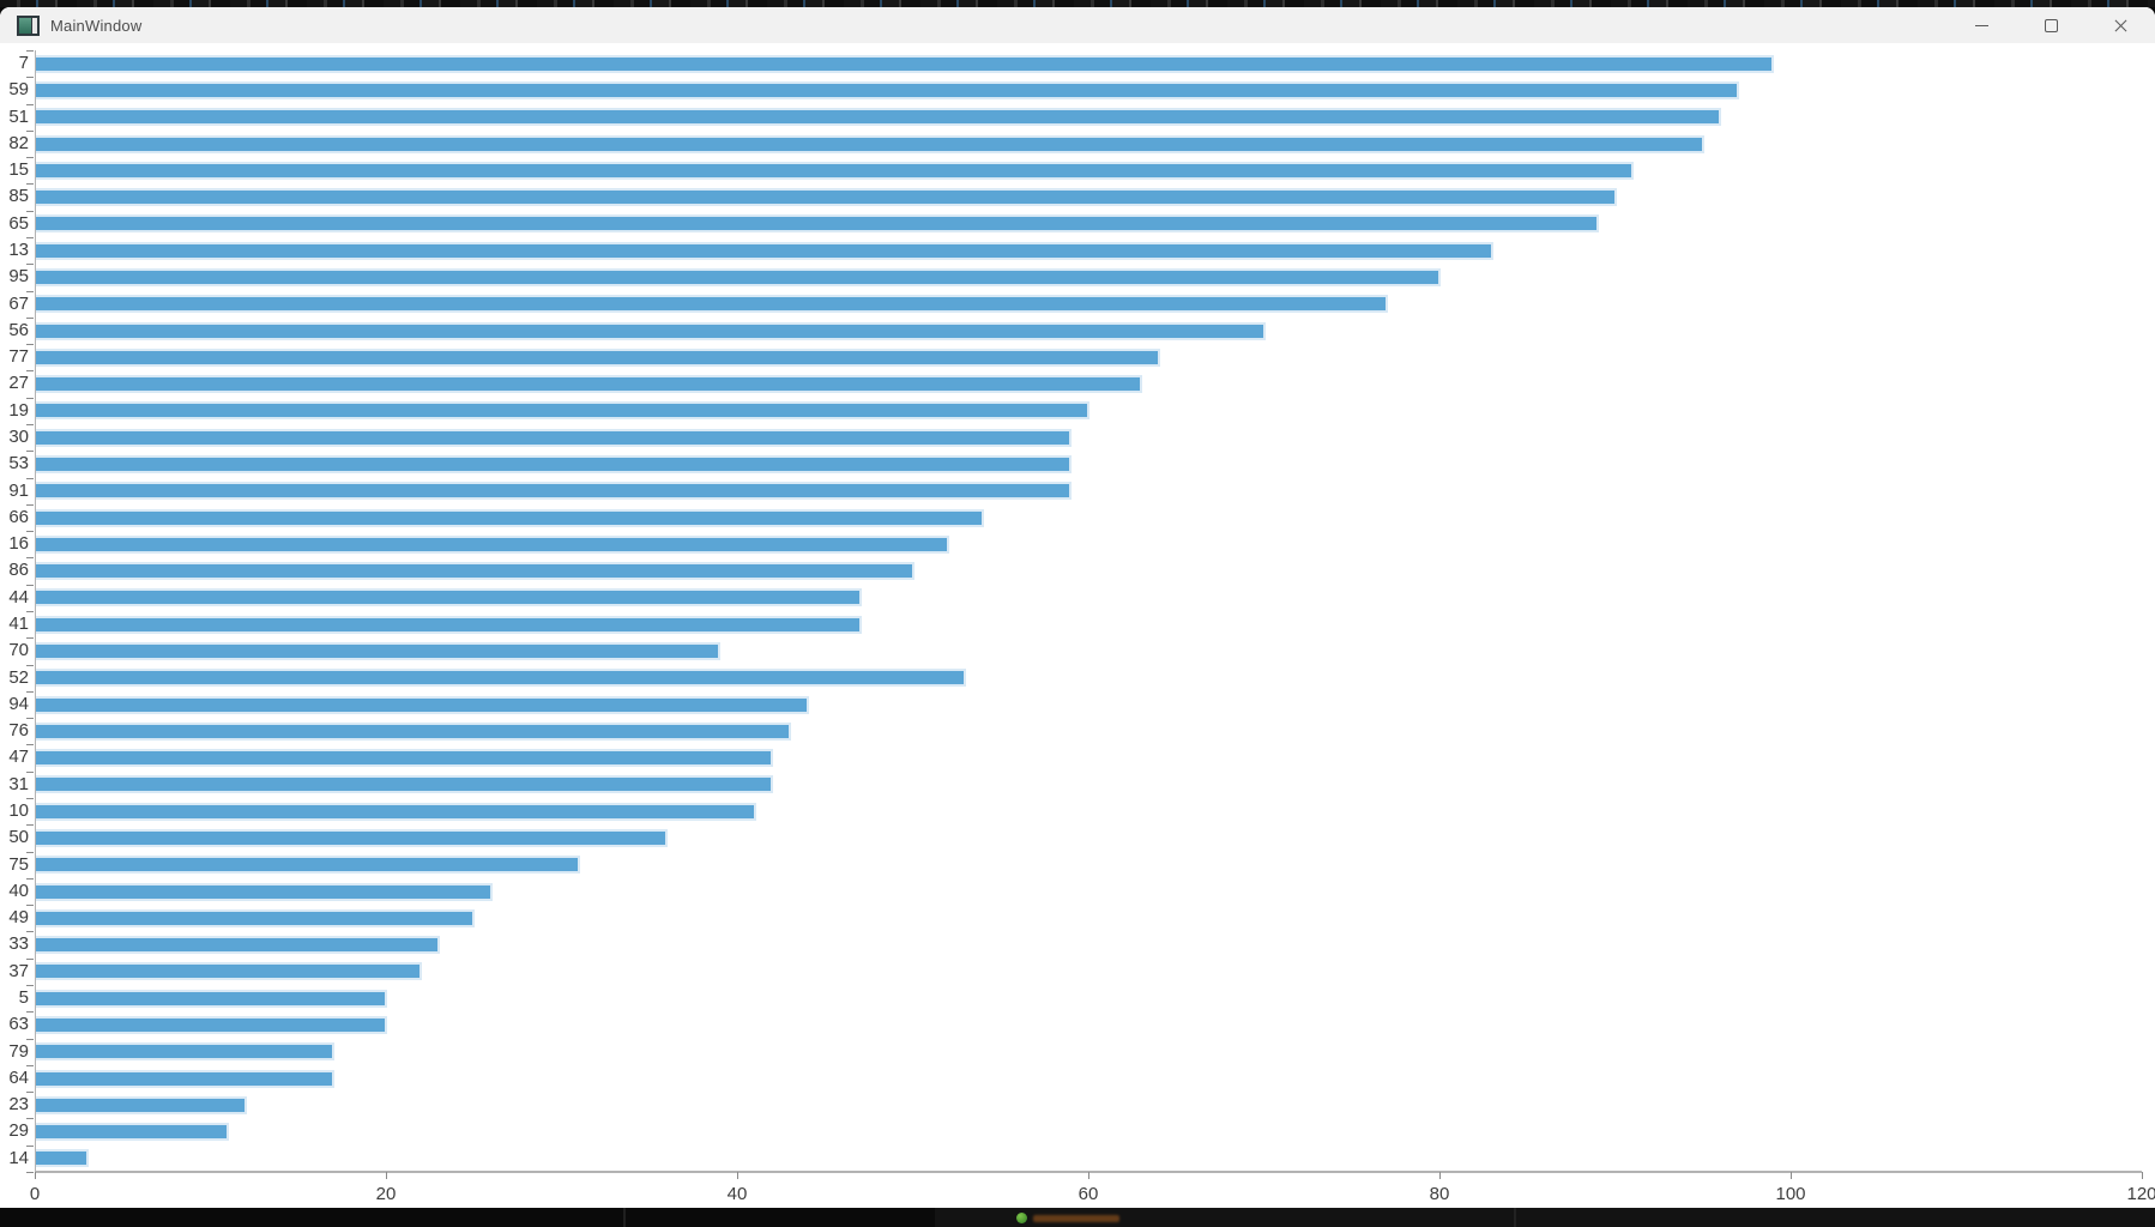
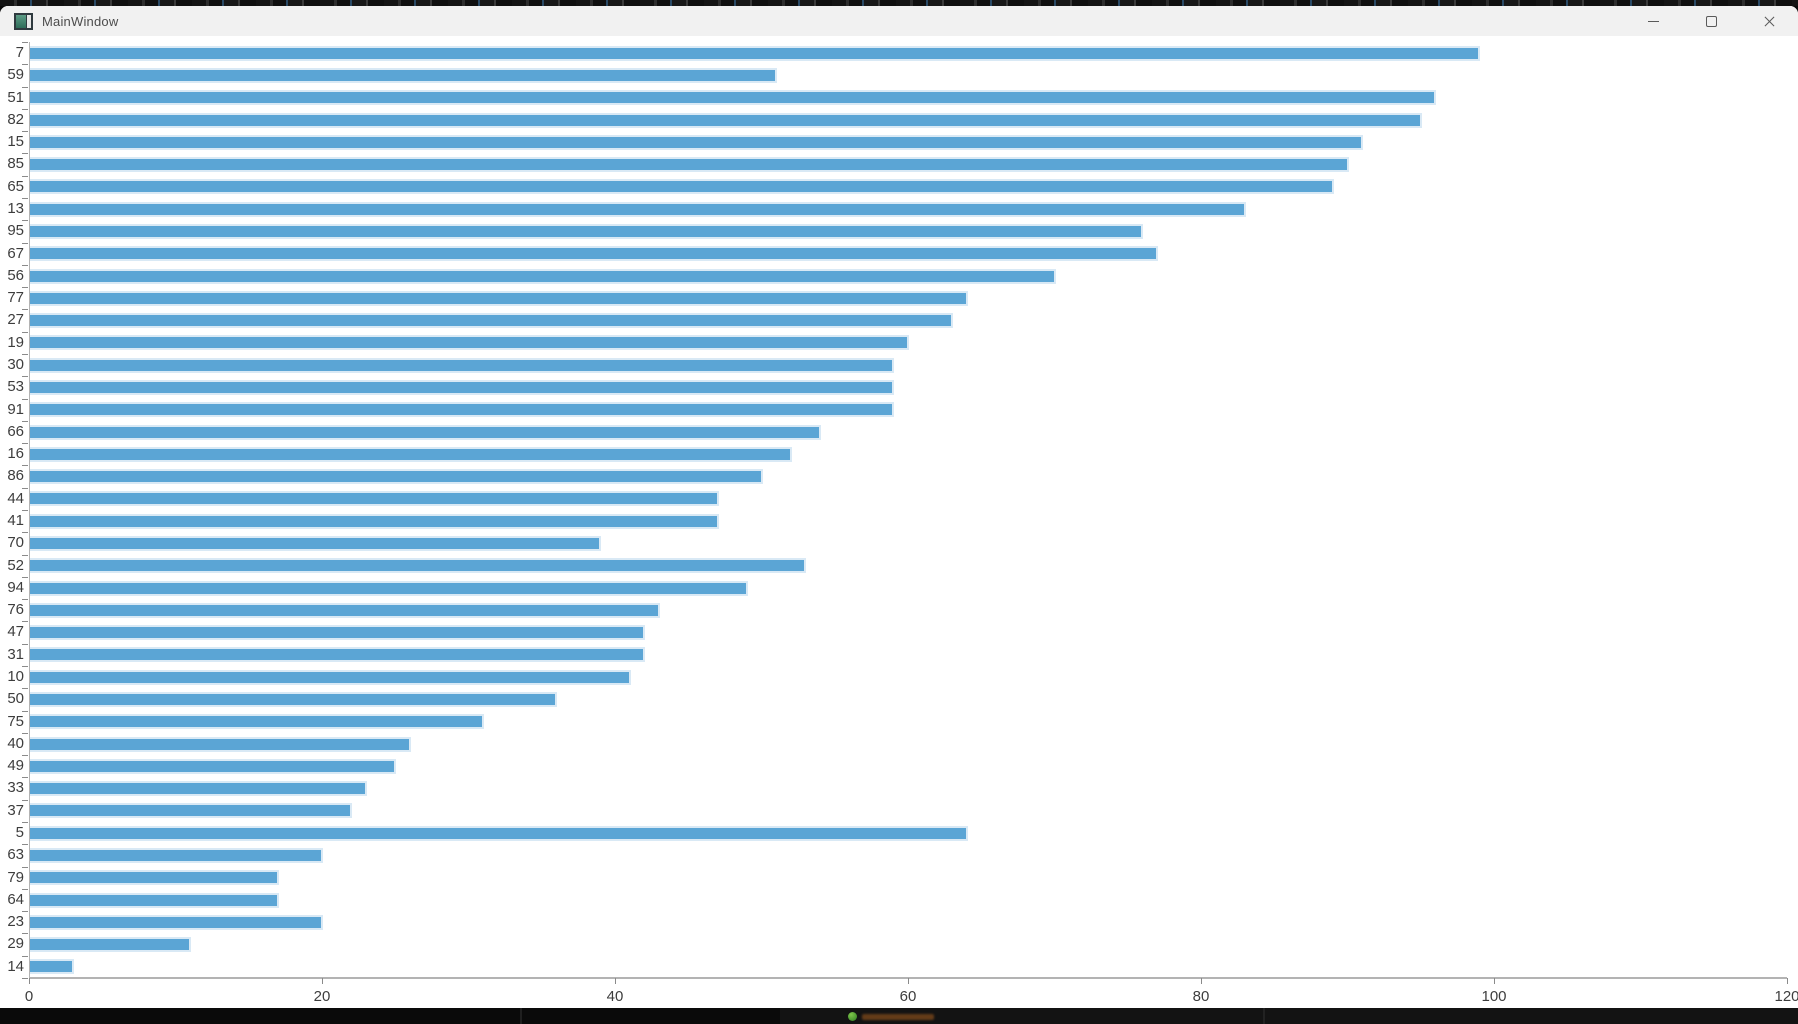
59: 97 -> 51
95: 80 -> 76
94: 44 -> 49
5: 20 -> 64
23: 12 -> 20
